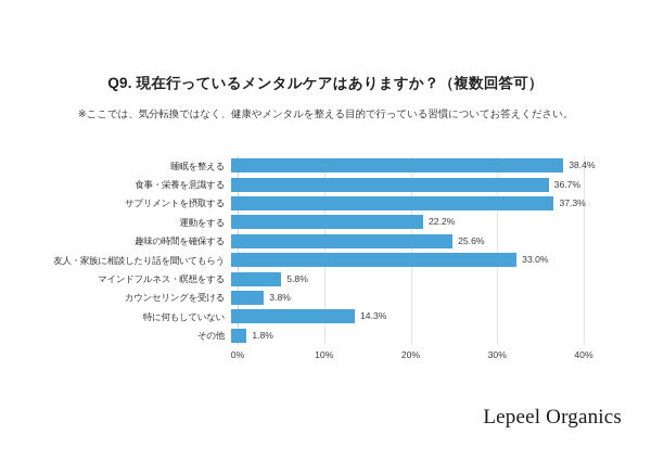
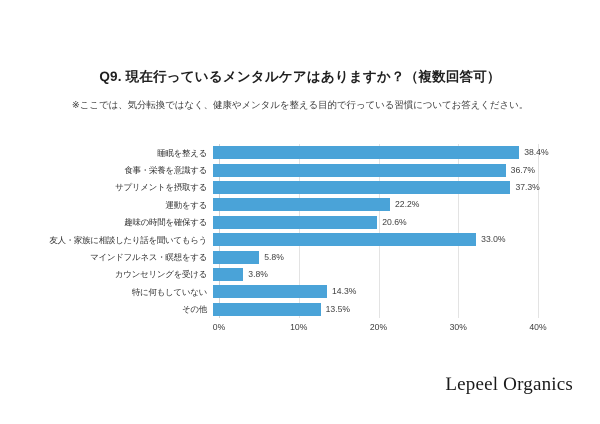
趣味の時間を確保する: 25.6% -> 20.6%
その他: 1.8% -> 13.5%
